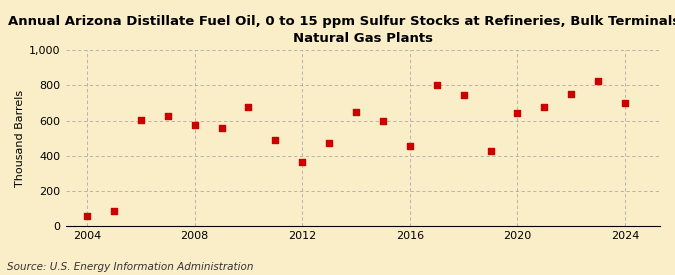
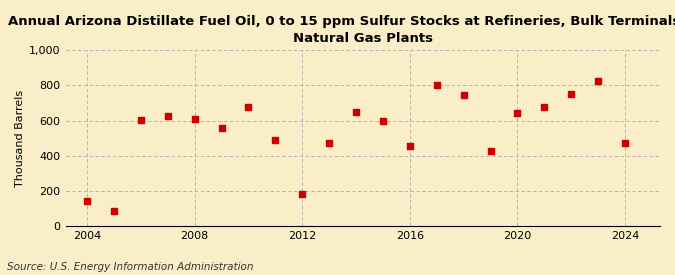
2004: 60 -> 140
2008: 580 -> 610
2012: 360 -> 180
2024: 700 -> 470
